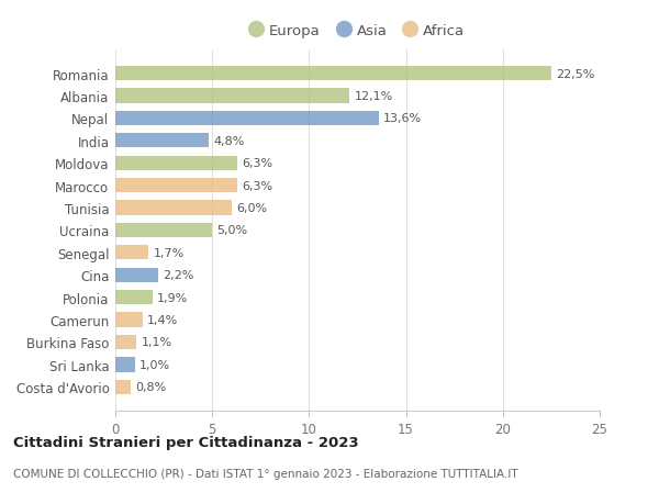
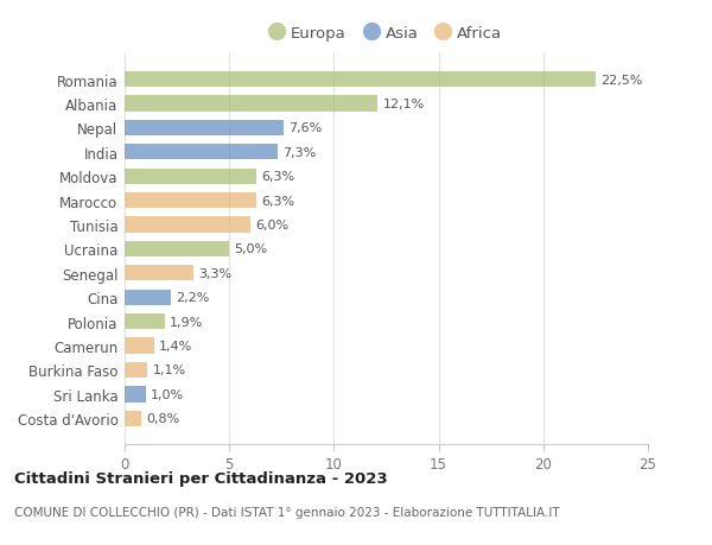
Nepal: 13,6% -> 7,6%
India: 4,8% -> 7,3%
Senegal: 1,7% -> 3,3%
